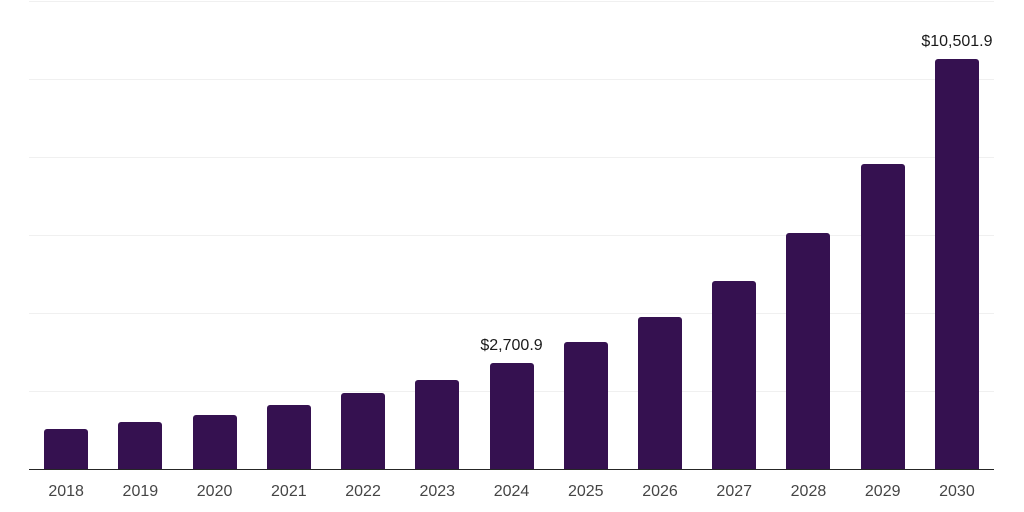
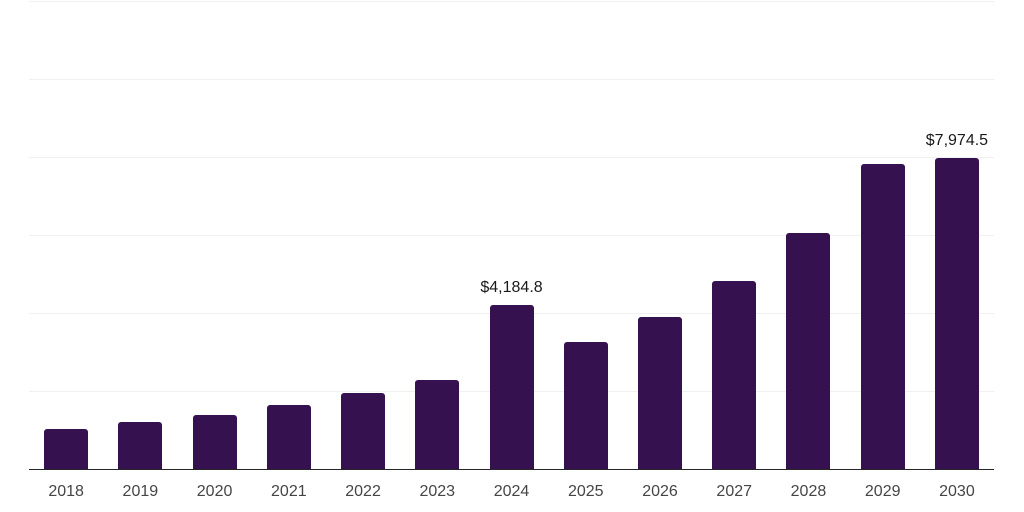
2024: $2,700.9 -> $4,184.8
2030: $10,501.9 -> $7,974.5
